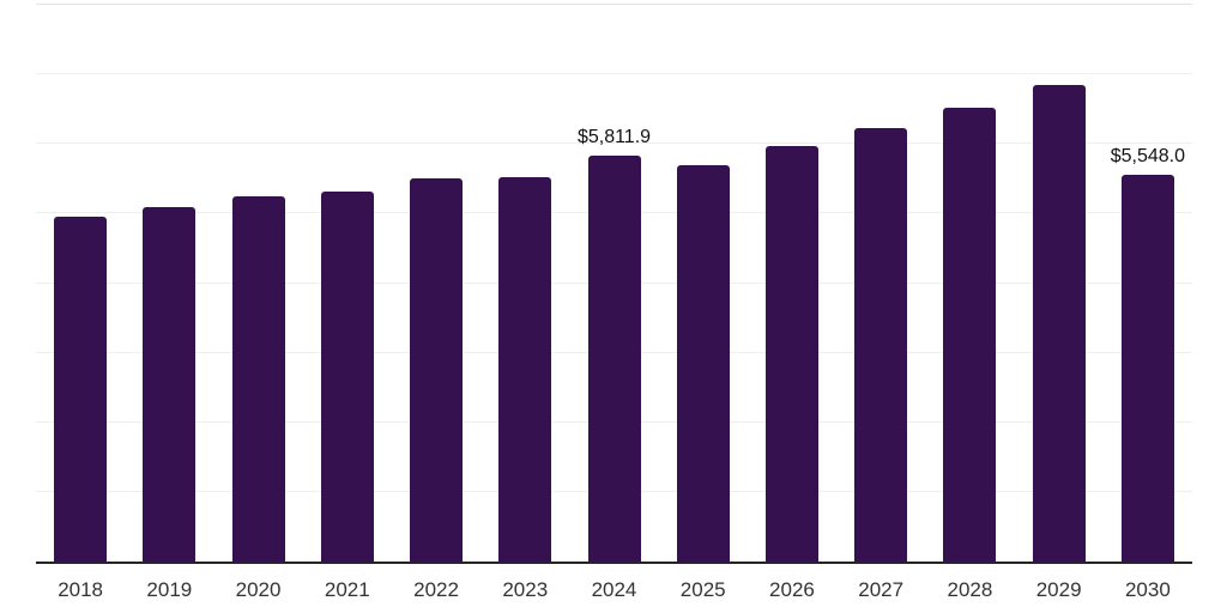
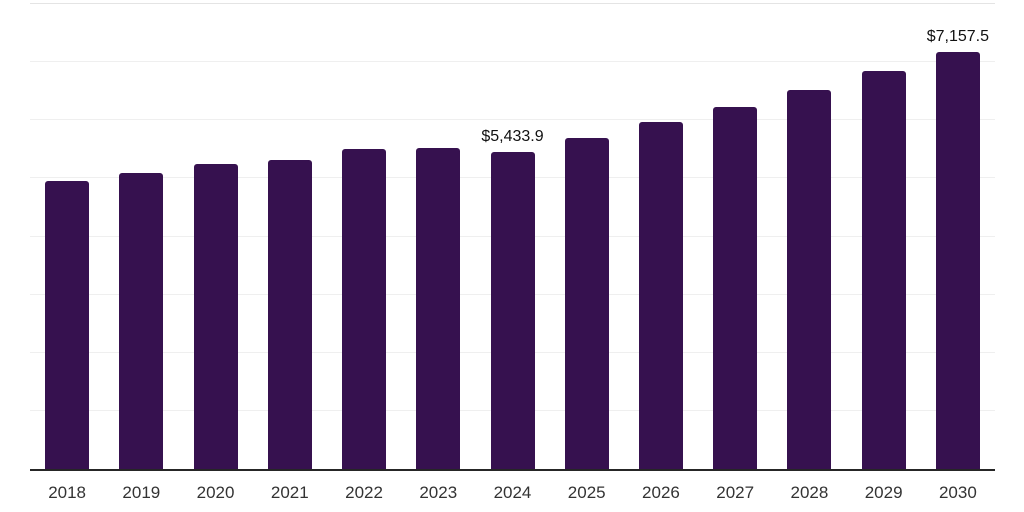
2024: $5,811.9 -> $5,433.9
2030: $5,548.0 -> $7,157.5
